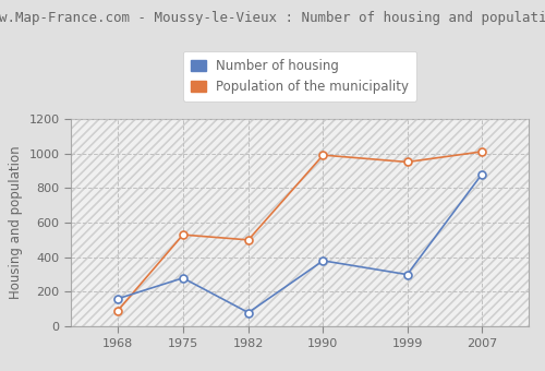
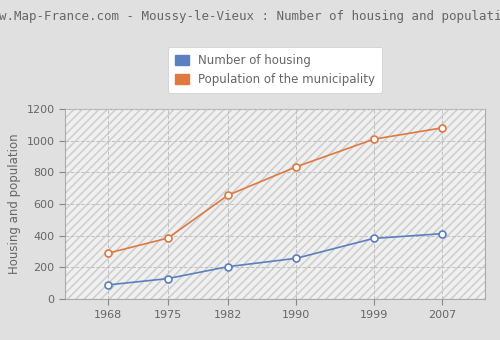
Number of housing/1968: 160 -> 90
Population of the municipality/1968: 90 -> 290
Number of housing/1975: 280 -> 130
Population of the municipality/1975: 530 -> 380
Number of housing/1982: 80 -> 200
Population of the municipality/1982: 500 -> 660
Number of housing/1990: 380 -> 260
Population of the municipality/1990: 990 -> 840
Number of housing/1999: 300 -> 380
Population of the municipality/1999: 950 -> 1010
Number of housing/2007: 880 -> 410
Population of the municipality/2007: 1010 -> 1080
